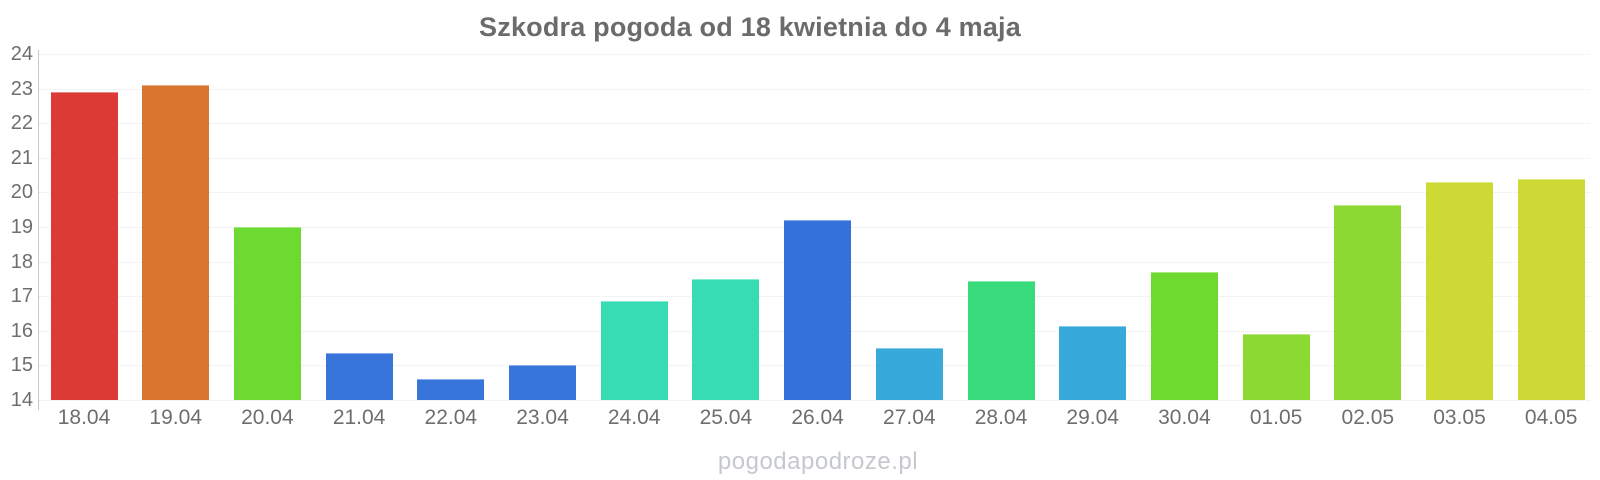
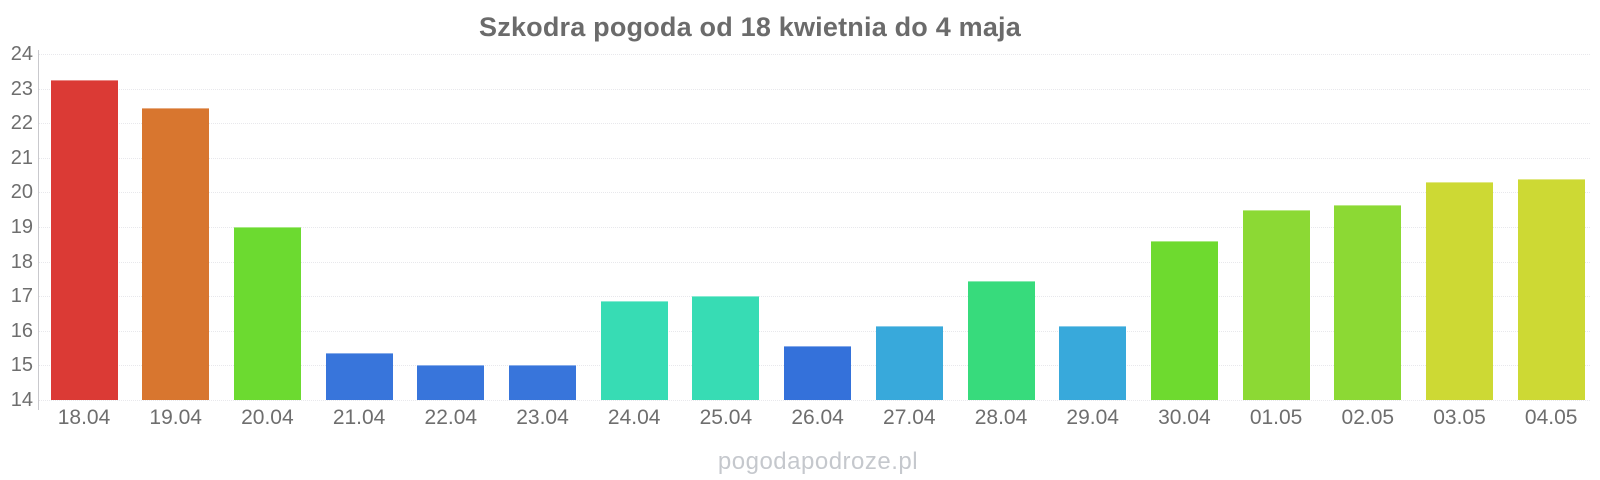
18.04: 22.9 -> 23.2
19.04: 23.1 -> 22.4
22.04: 14.6 -> 15.0
25.04: 17.5 -> 17.0
26.04: 19.2 -> 15.6
27.04: 15.5 -> 16.1
30.04: 17.7 -> 18.6
01.05: 15.9 -> 19.5
